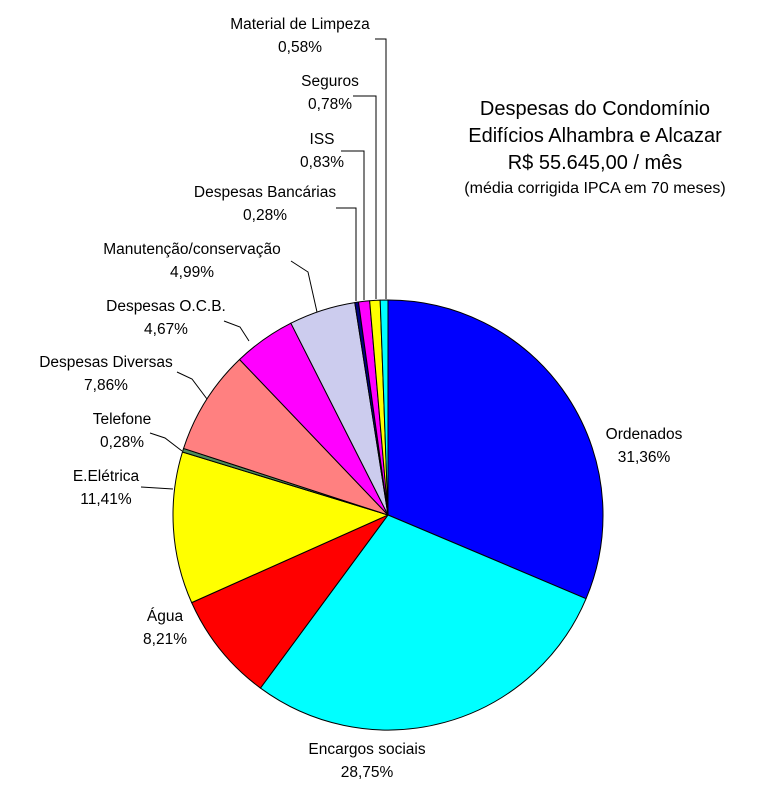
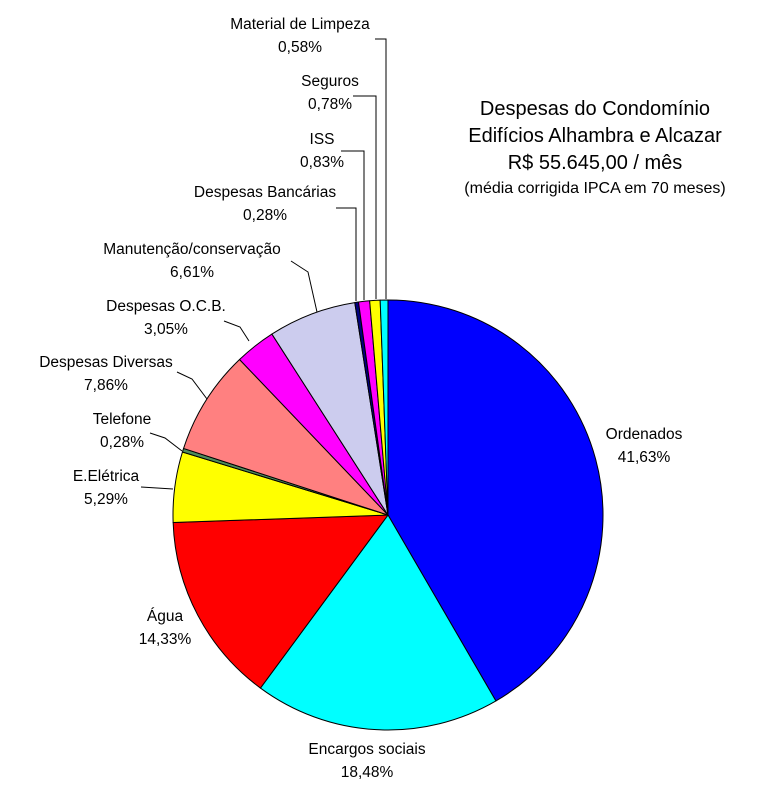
Ordenados: 31,36% -> 41,63%
Encargos sociais: 28,75% -> 18,48%
Água: 8,21% -> 14,33%
E.Elétrica: 11,41% -> 5,29%
Despesas O.C.B.: 4,67% -> 3,05%
Manutenção/conservação: 4,99% -> 6,61%
